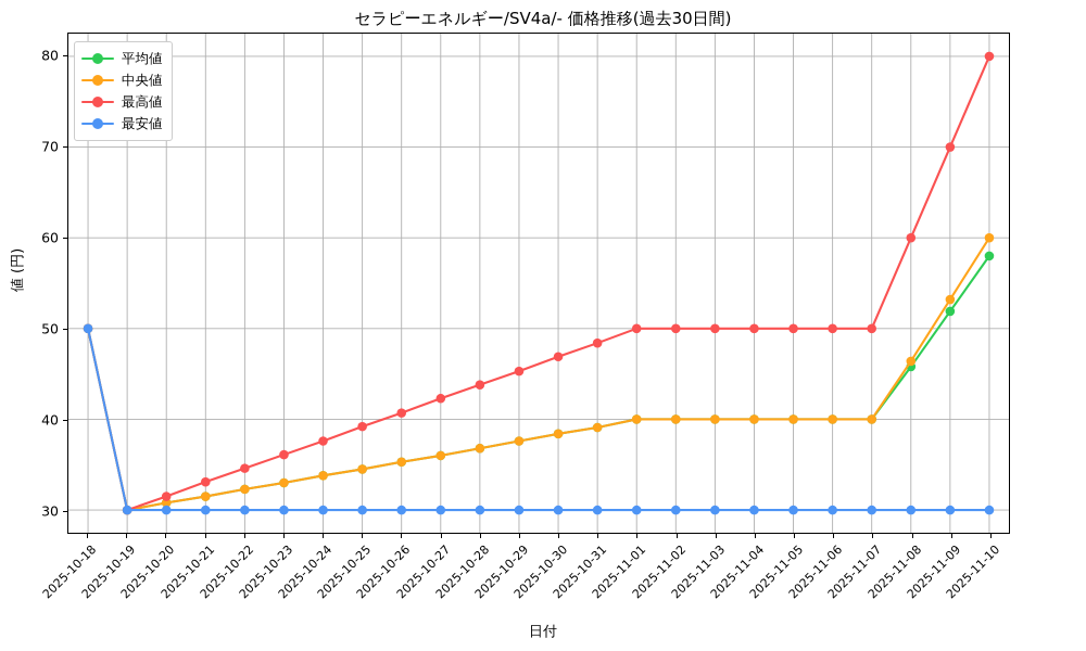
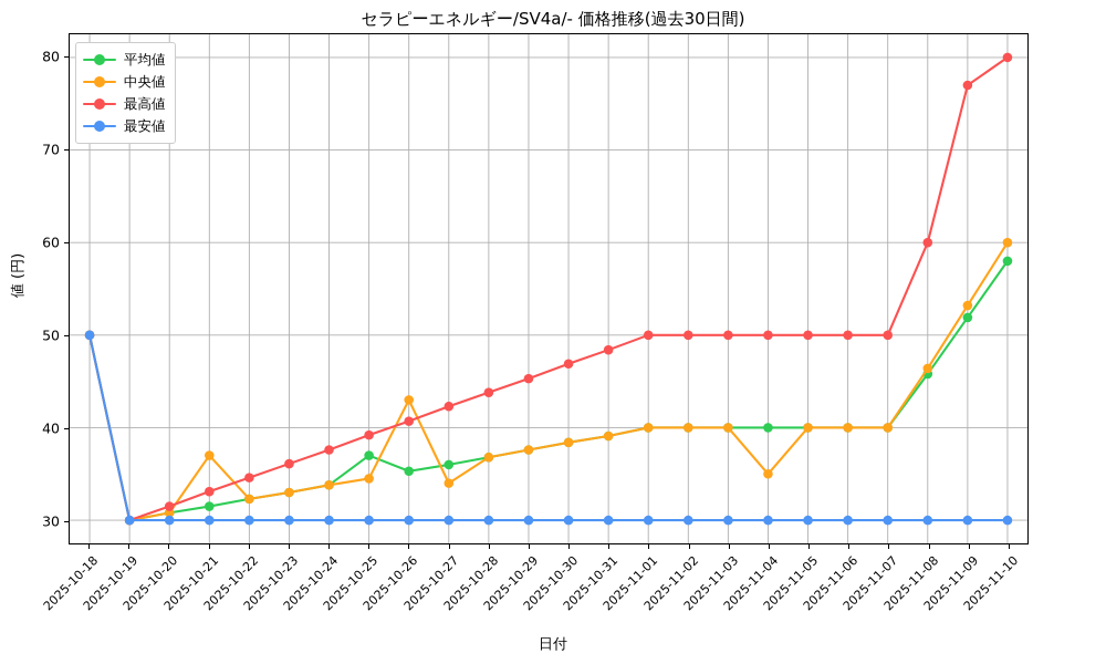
中央値/2025-10-21: 32 -> 37
平均値/2025-10-25: 34 -> 37
中央値/2025-10-26: 35 -> 43
中央値/2025-10-27: 36 -> 34
中央値/2025-11-04: 40 -> 35
最高値/2025-11-09: 70 -> 77
